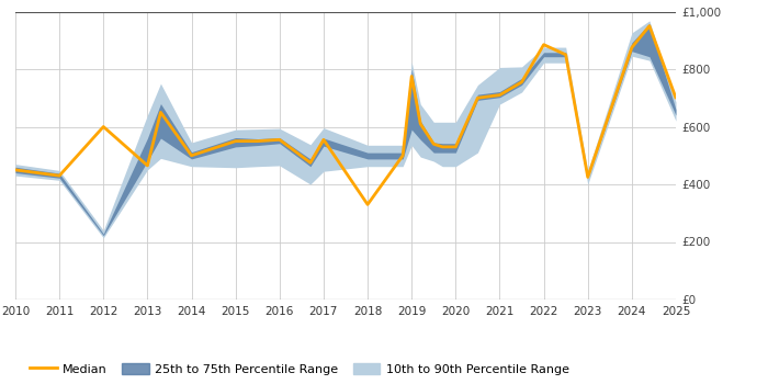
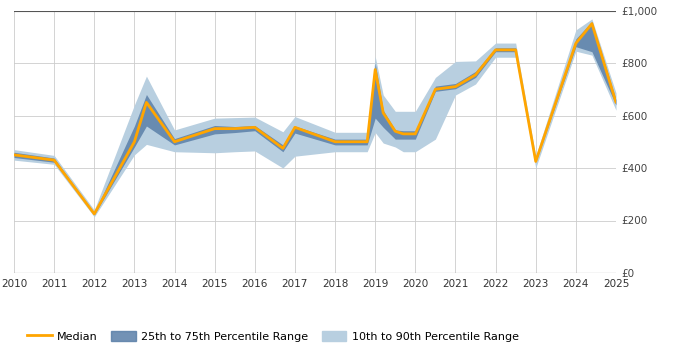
Median/2012: £600 -> £225
Median/2013: £465 -> £500
Median/2018: £330 -> £500
Median/2022: £885 -> £850
Median/2025: £700 -> £650
